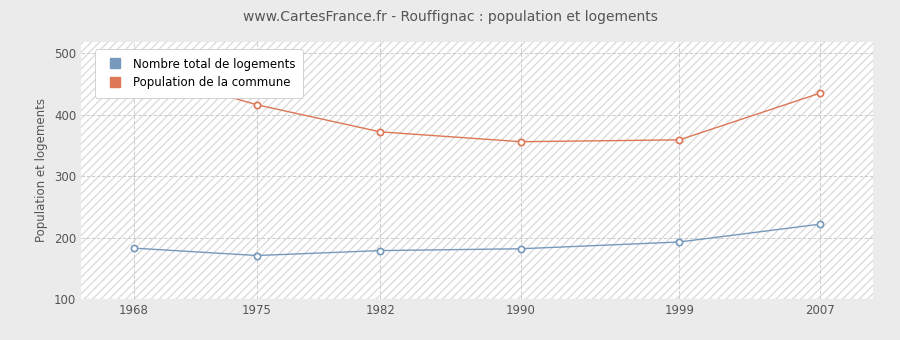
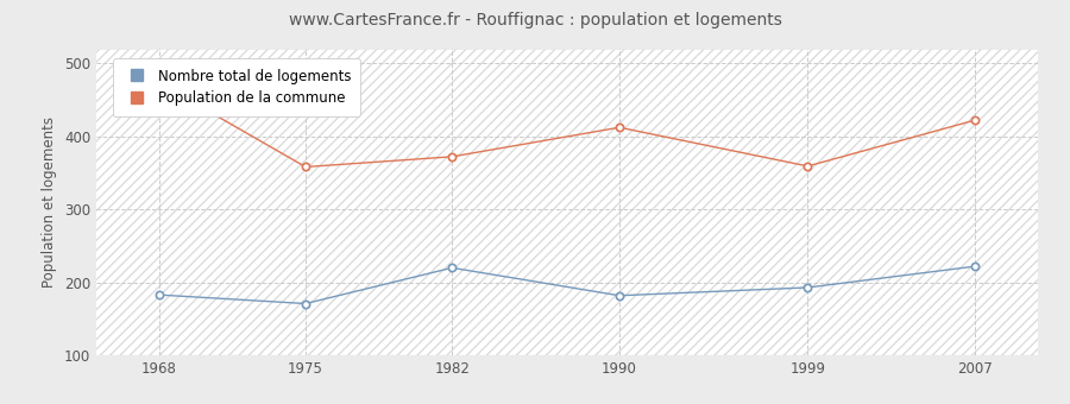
Population de la commune/1975: 416 -> 358
Nombre total de logements/1982: 179 -> 220
Population de la commune/1990: 356 -> 412
Population de la commune/2007: 435 -> 422
